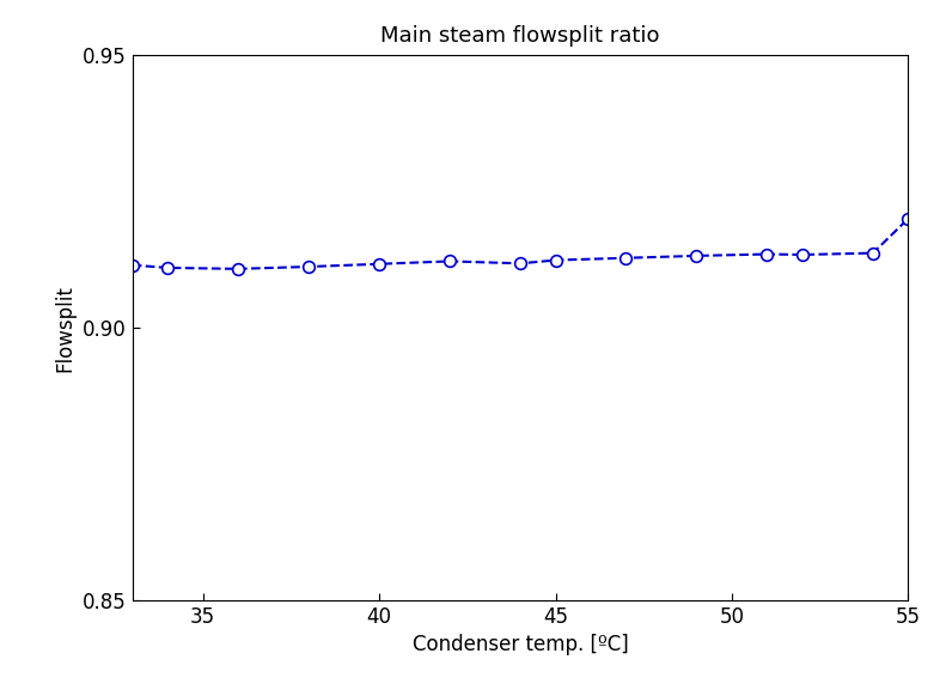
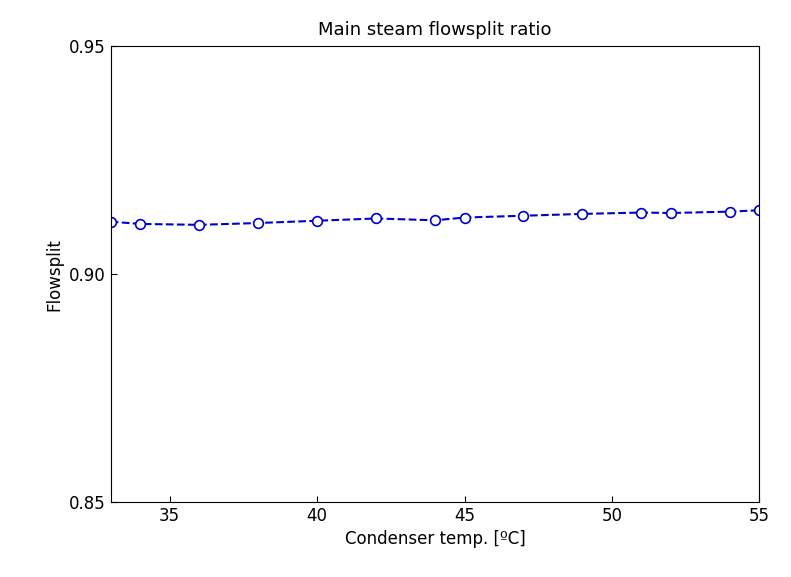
55: 0.9200 -> 0.9140
